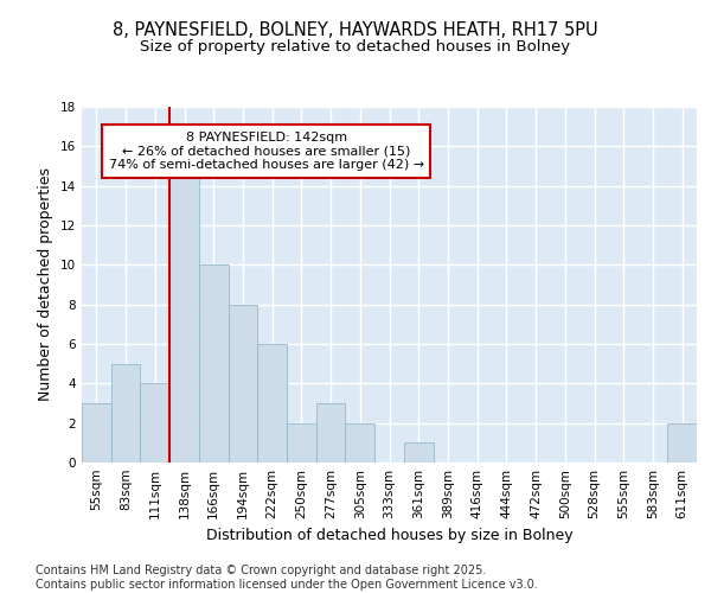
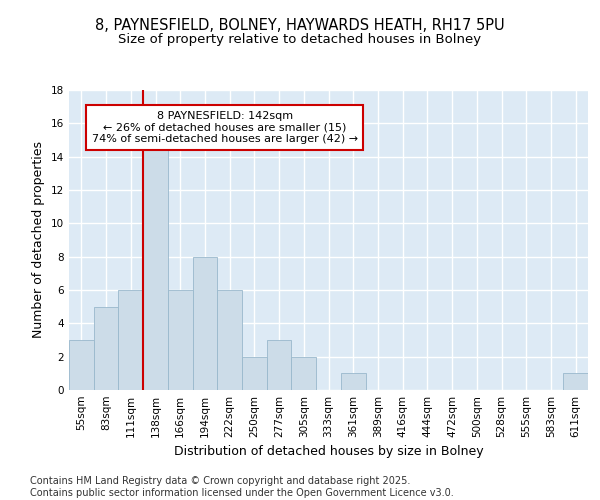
111sqm: 4 -> 6
166sqm: 10 -> 6
611sqm: 2 -> 1
